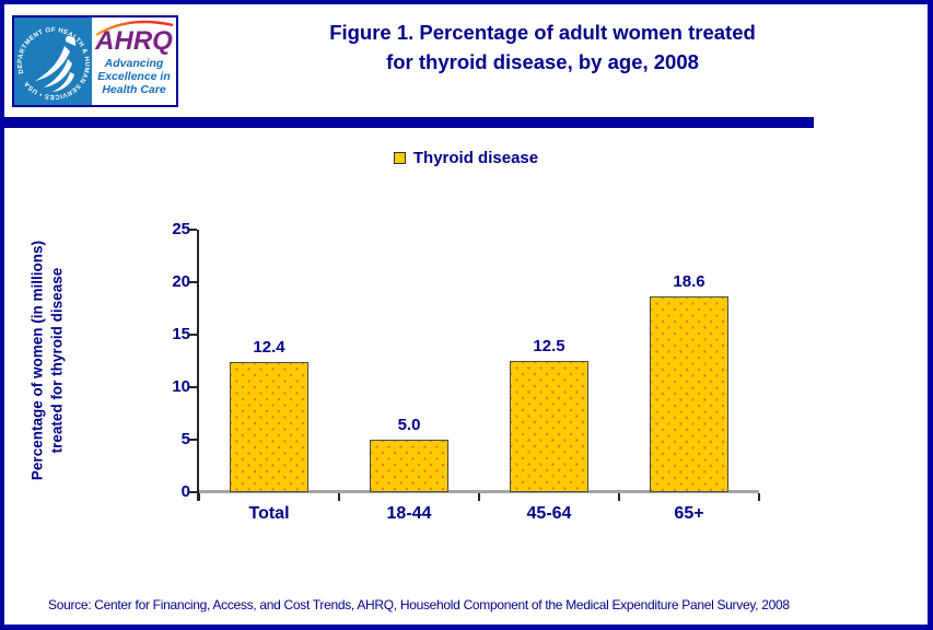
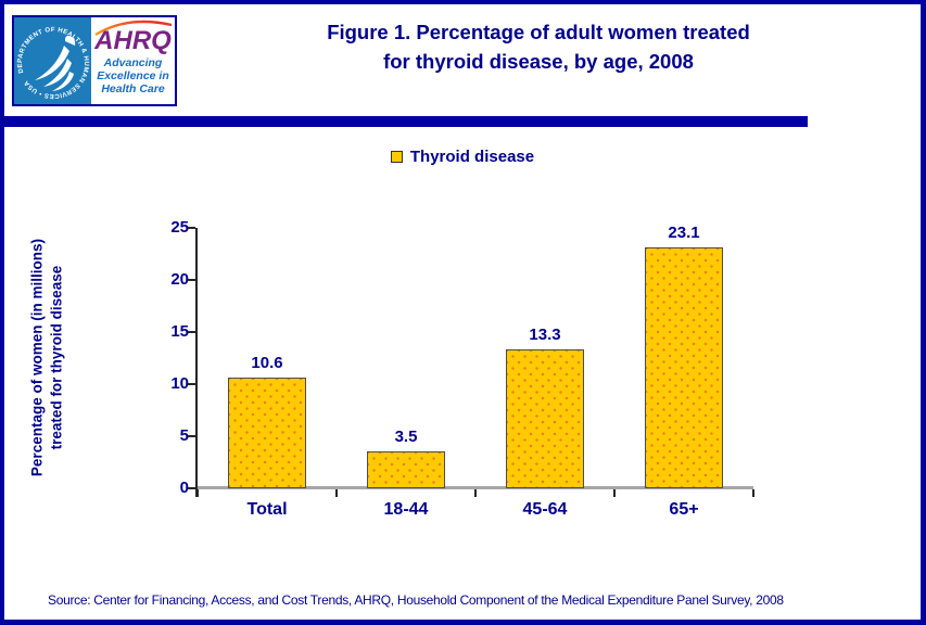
Total: 12.4 -> 10.6
18-44: 5.0 -> 3.5
45-64: 12.5 -> 13.3
65+: 18.6 -> 23.1
